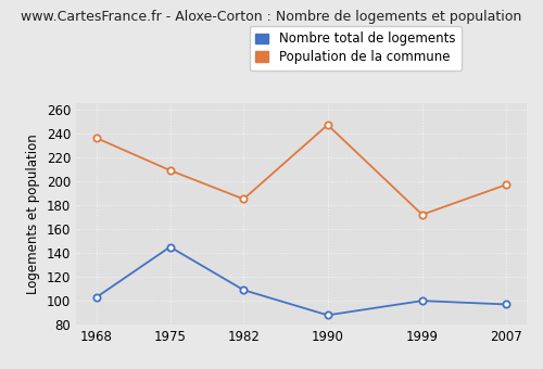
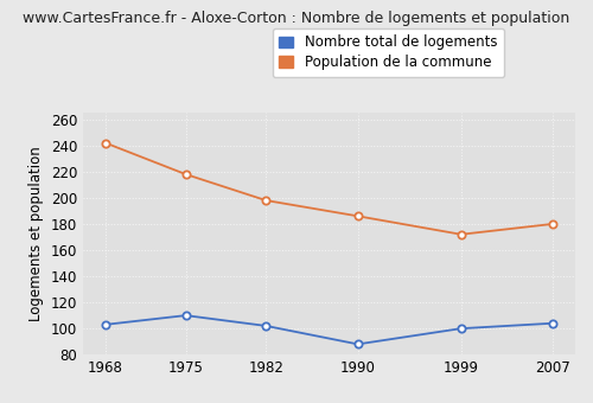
Population de la commune/1968: 236 -> 242
Nombre total de logements/1975: 145 -> 110
Population de la commune/1975: 209 -> 218
Nombre total de logements/1982: 109 -> 102
Population de la commune/1982: 185 -> 198
Population de la commune/1990: 247 -> 186
Nombre total de logements/2007: 97 -> 104
Population de la commune/2007: 197 -> 180
